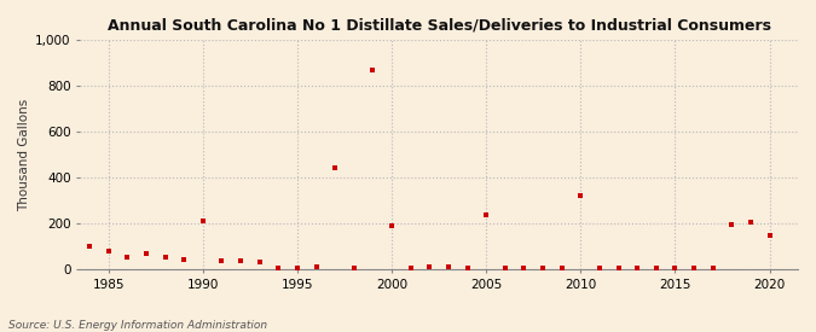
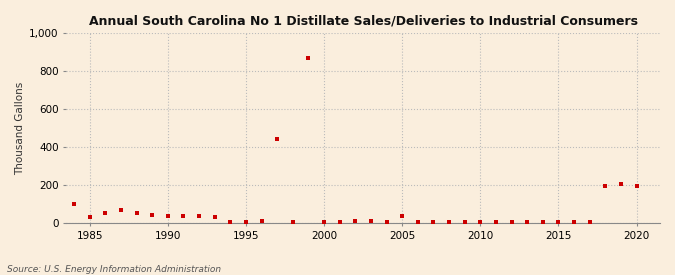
1985: 80 -> 30
1990: 210 -> 40
2000: 190 -> 10
2005: 240 -> 40
2010: 320 -> 10
2020: 150 -> 200
